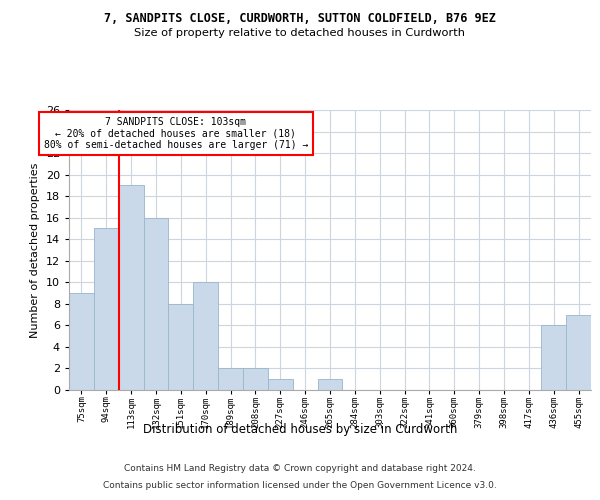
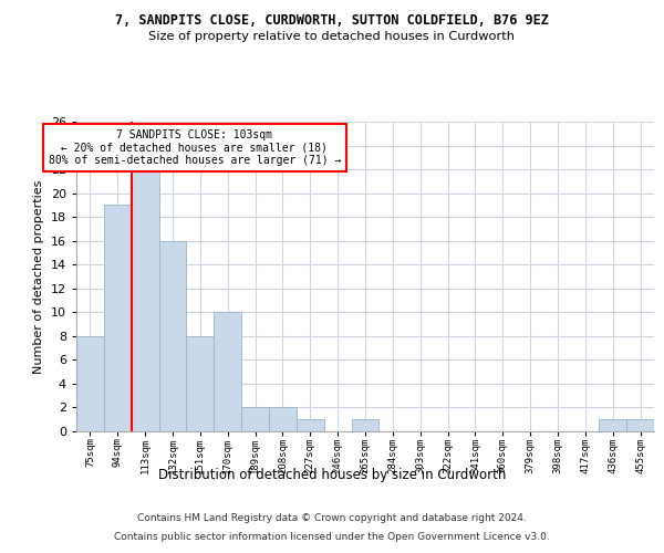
75sqm: 9 -> 8
94sqm: 15 -> 19
113sqm: 19 -> 22
436sqm: 6 -> 1
455sqm: 7 -> 1
